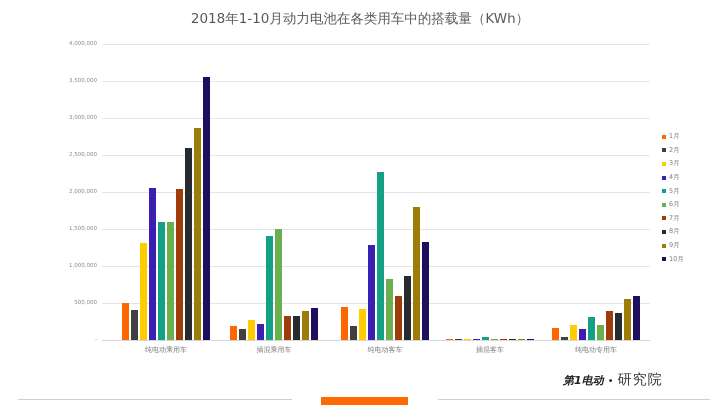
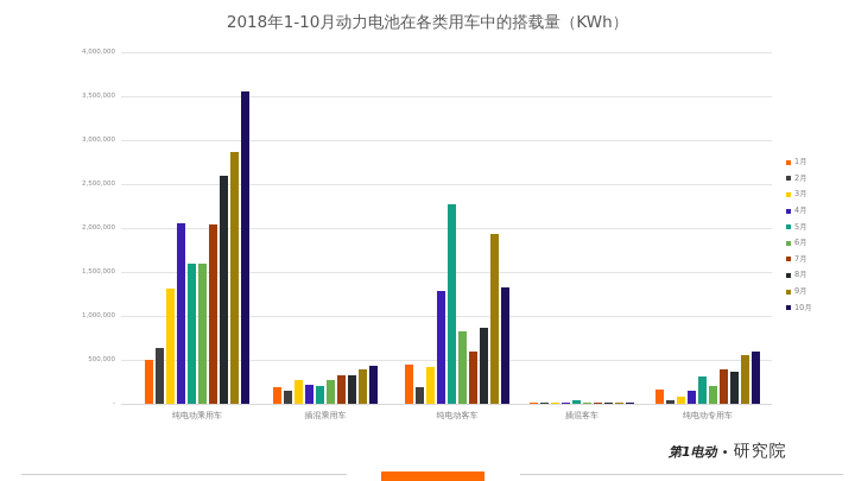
2月/纯电动乘用车: 400000 -> 600000
5月/插混乘用车: 1400000 -> 200000
6月/插混乘用车: 1500000 -> 300000
9月/纯电动客车: 1800000 -> 1900000
3月/纯电动专用车: 200000 -> 100000
